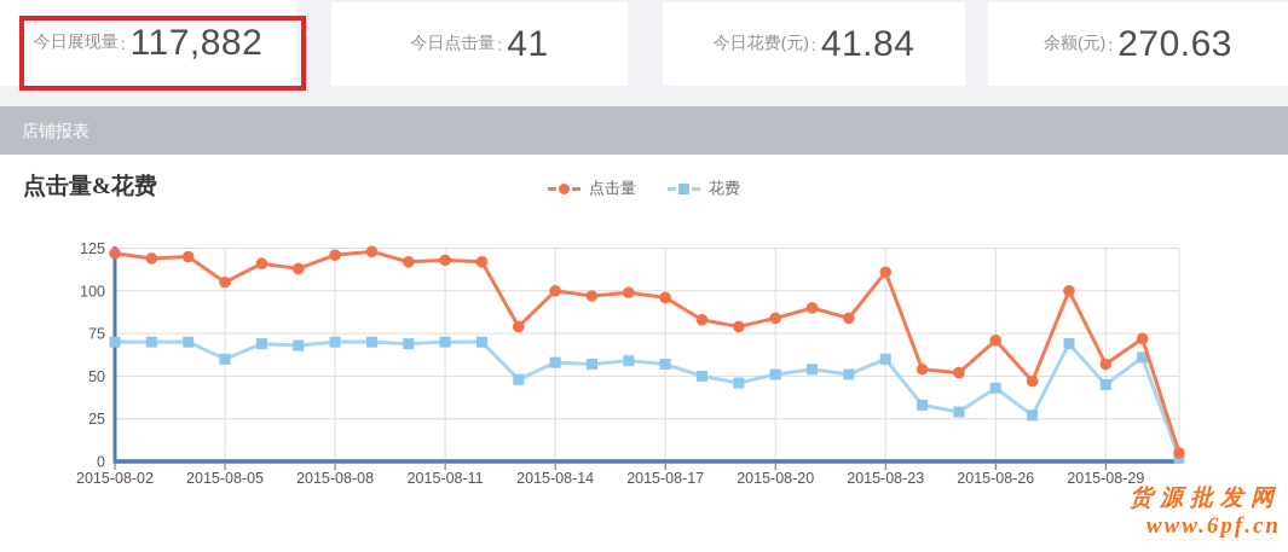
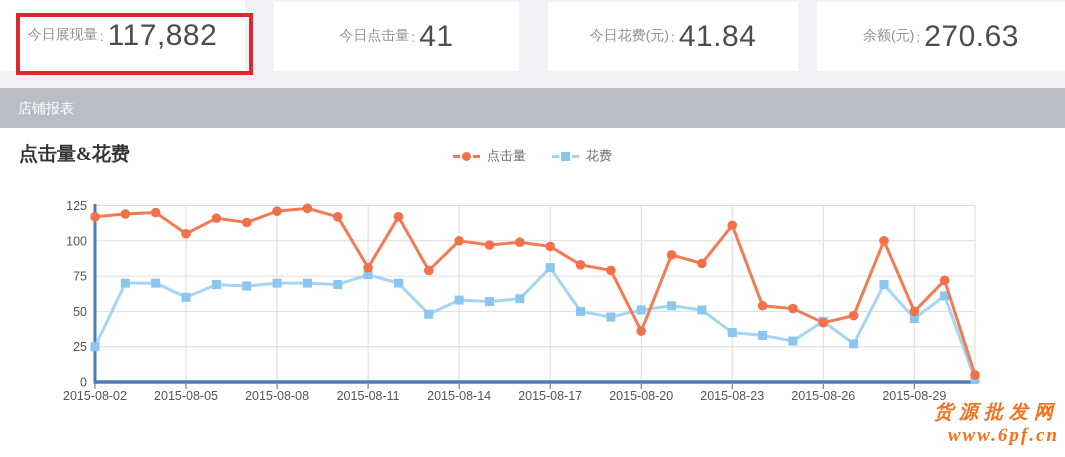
花费/2015-08-02: 70 -> 25
点击量/2015-08-02: 122 -> 117
花费/2015-08-11: 70 -> 76
点击量/2015-08-11: 118 -> 81
花费/2015-08-17: 57 -> 81
点击量/2015-08-20: 84 -> 36
花费/2015-08-23: 60 -> 35
点击量/2015-08-26: 71 -> 42
点击量/2015-08-29: 57 -> 50
